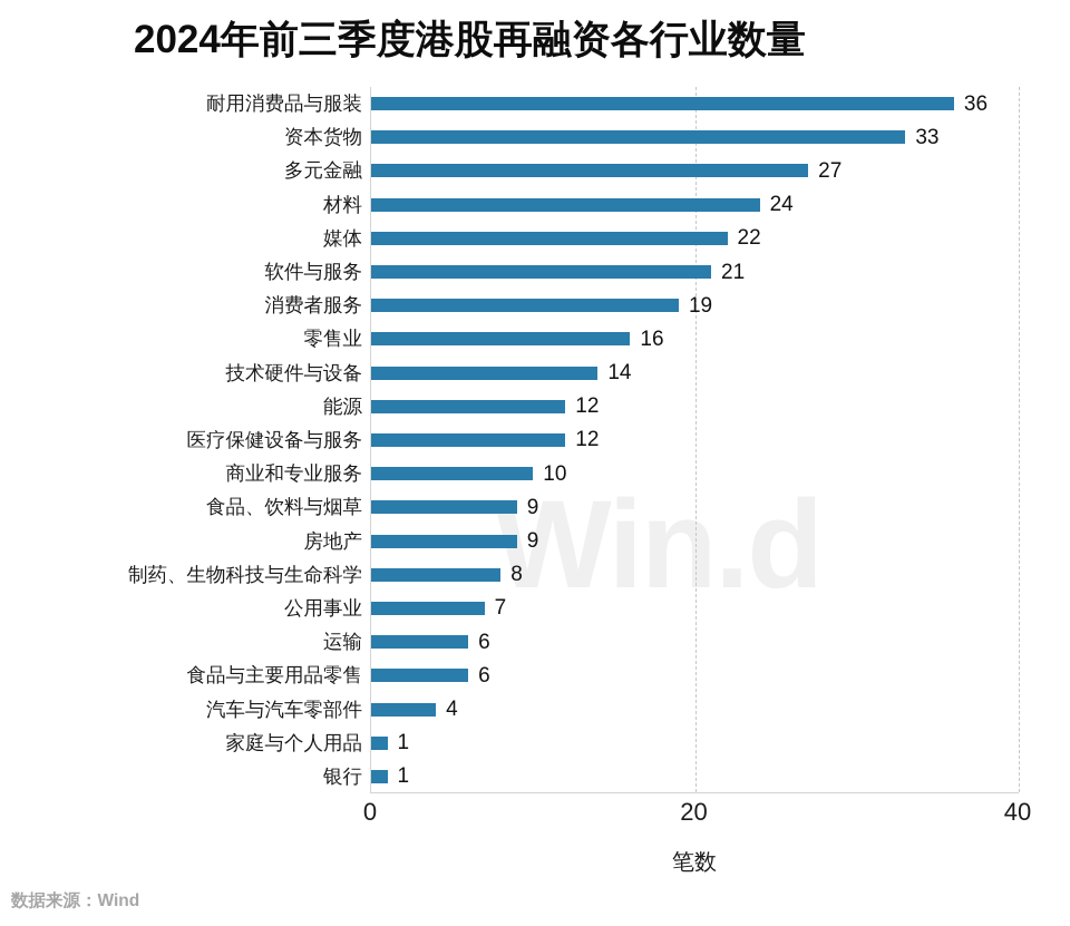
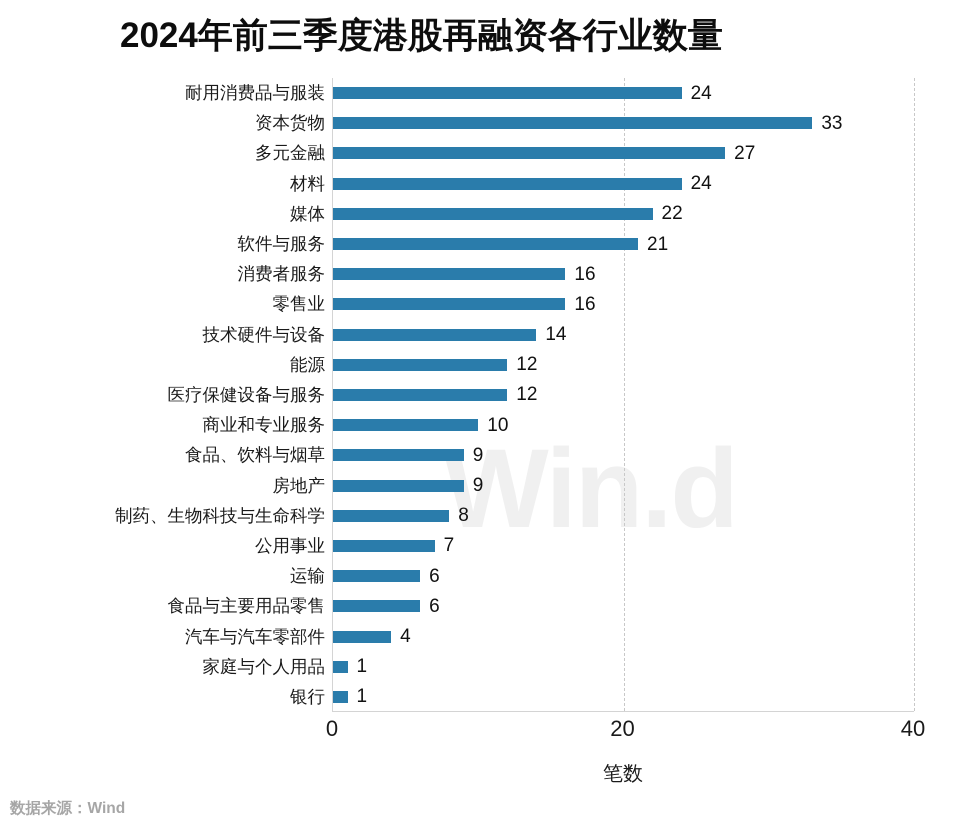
耐用消费品与服装: 36 -> 24
消费者服务: 19 -> 16
